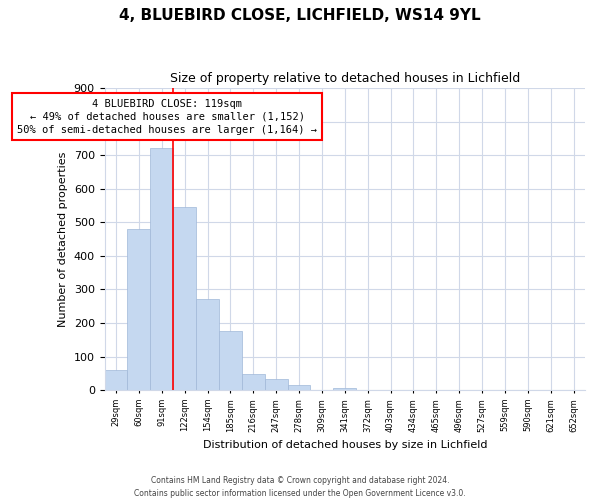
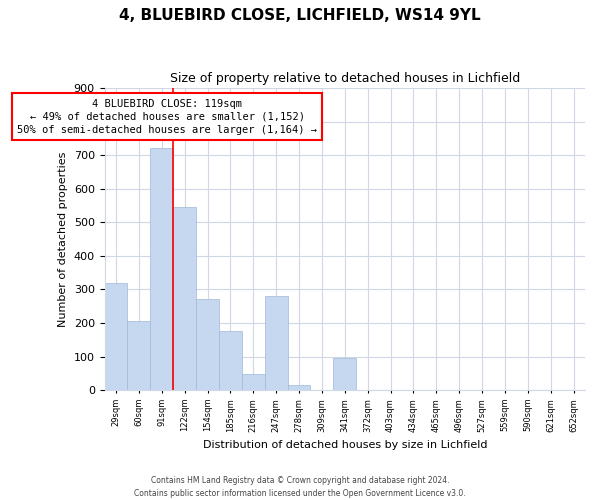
29sqm: 60 -> 320
60sqm: 480 -> 205
247sqm: 34 -> 280
341sqm: 7 -> 95
